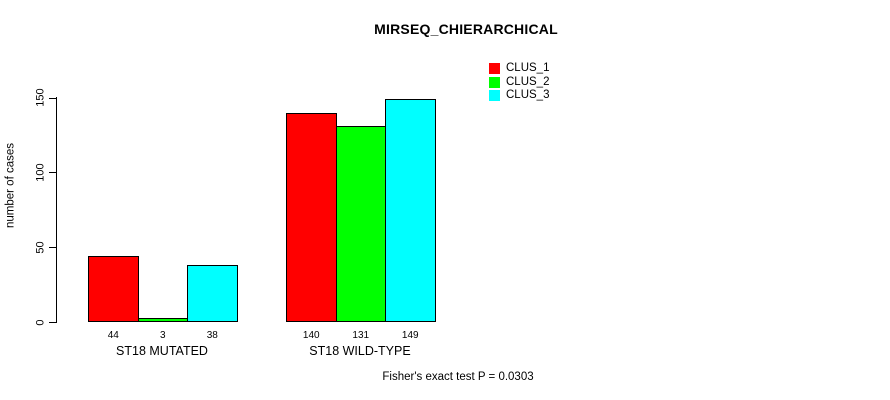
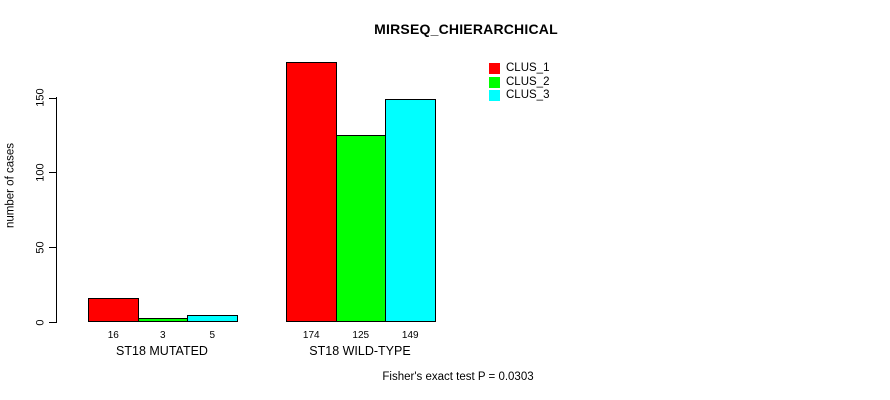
CLUS_1/ST18 MUTATED: 44 -> 16
CLUS_3/ST18 MUTATED: 38 -> 5
CLUS_1/ST18 WILD-TYPE: 140 -> 174
CLUS_2/ST18 WILD-TYPE: 131 -> 125
